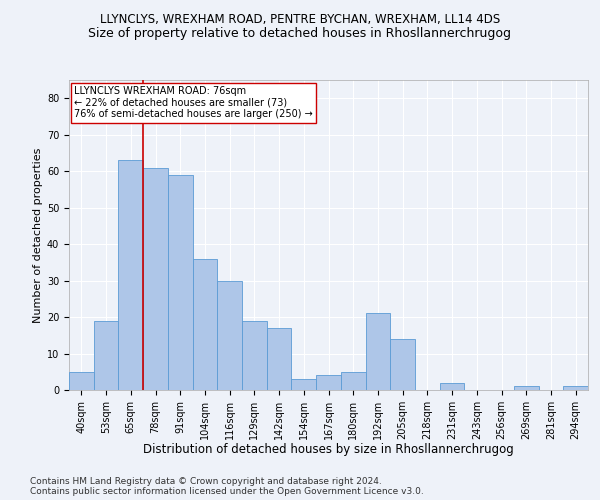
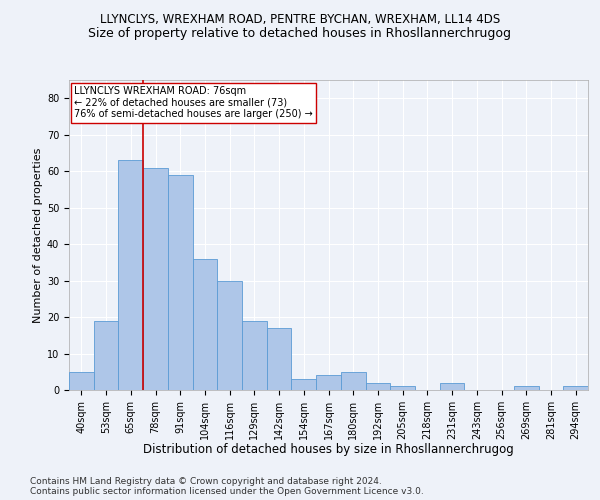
192sqm: 21 -> 2
205sqm: 14 -> 1
